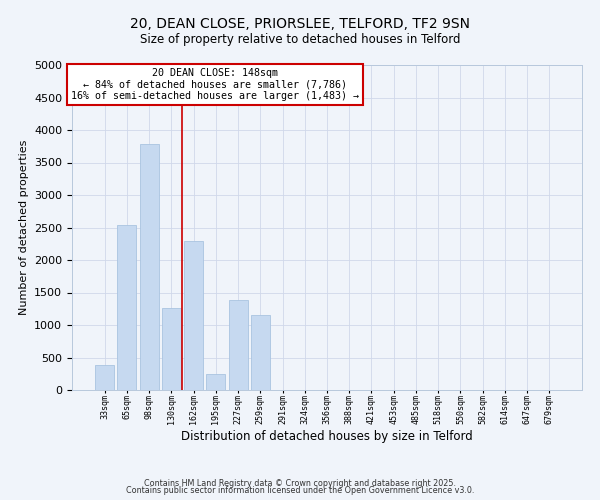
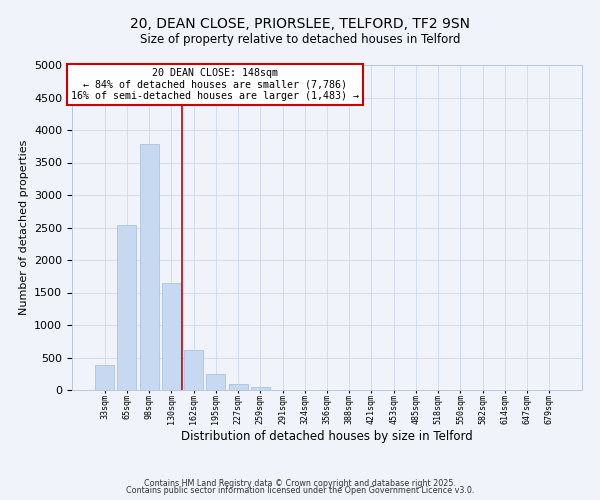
130sqm: 1260 -> 1650
162sqm: 2300 -> 620
227sqm: 1380 -> 100
259sqm: 1160 -> 50
